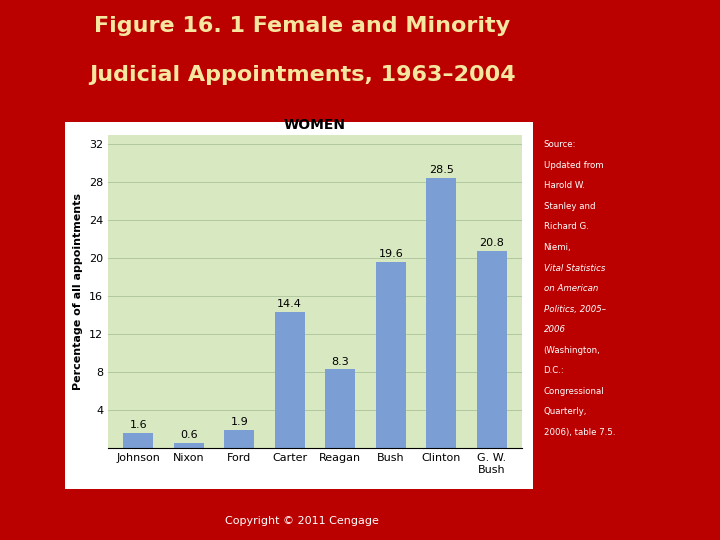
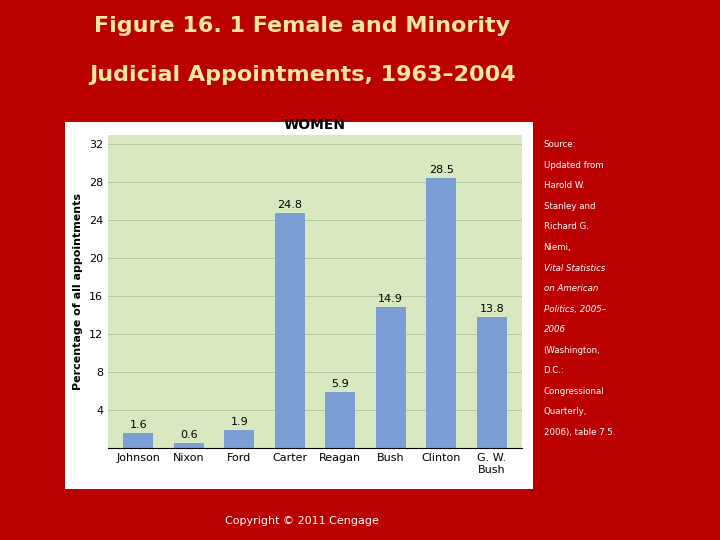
Carter: 14.4 -> 24.8
Reagan: 8.3 -> 5.9
Bush: 19.6 -> 14.9
G. W. Bush: 20.8 -> 13.8
